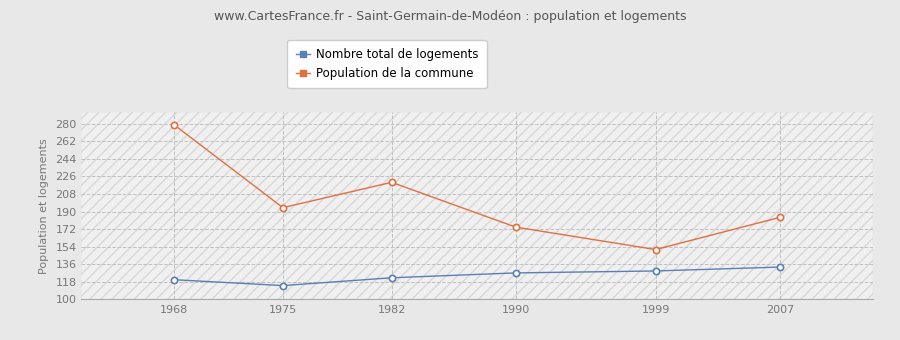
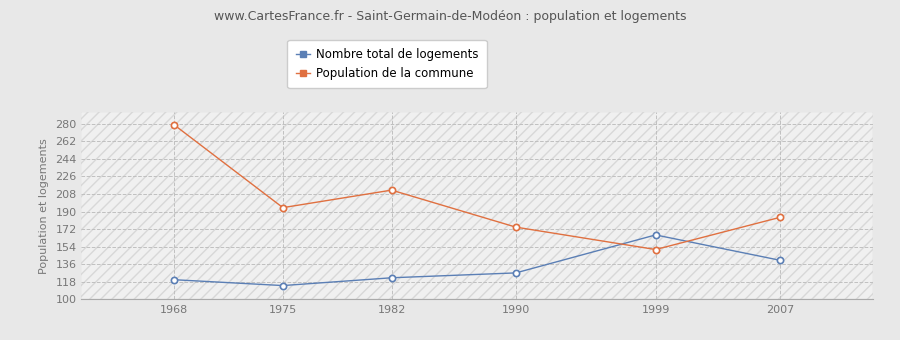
Population de la commune/1982: 220 -> 212
Nombre total de logements/1999: 129 -> 166
Nombre total de logements/2007: 133 -> 140
